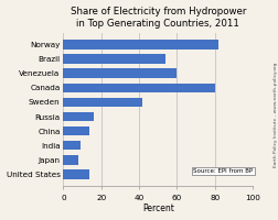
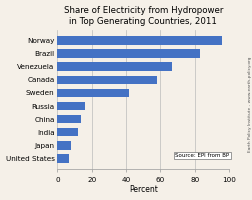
Norway: 82 -> 96
Brazil: 54 -> 83
Venezuela: 60 -> 67
Canada: 80 -> 58
India: 9 -> 12
United States: 14 -> 7
